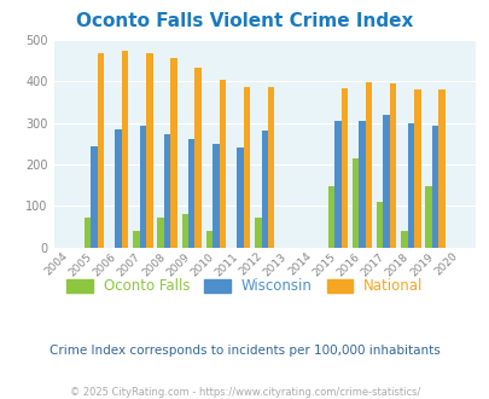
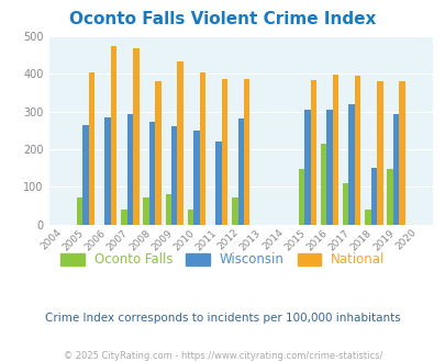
Wisconsin/2005: 244 -> 265
National/2005: 469 -> 405
National/2008: 455 -> 380
Wisconsin/2011: 240 -> 220
Wisconsin/2018: 298 -> 150
